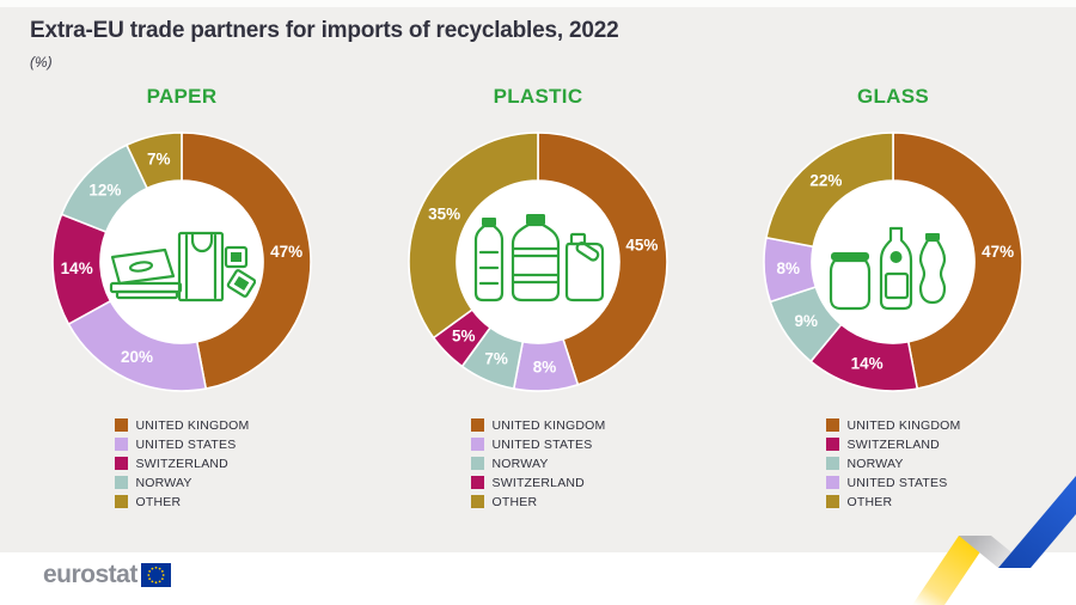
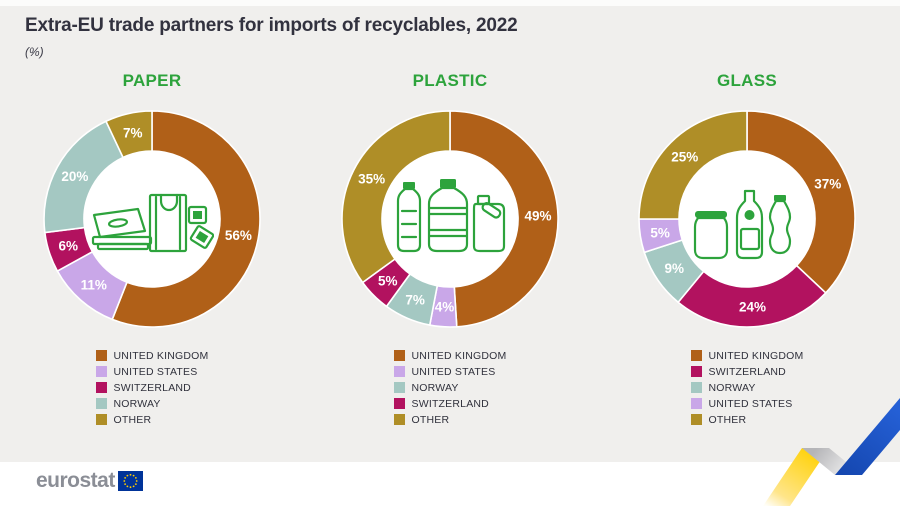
PAPER/UNITED KINGDOM: 47% -> 56%
PAPER/UNITED STATES: 20% -> 11%
PAPER/SWITZERLAND: 14% -> 6%
PAPER/NORWAY: 12% -> 20%
PLASTIC/UNITED KINGDOM: 45% -> 49%
PLASTIC/UNITED STATES: 8% -> 4%
GLASS/UNITED KINGDOM: 47% -> 37%
GLASS/SWITZERLAND: 14% -> 24%
GLASS/UNITED STATES: 8% -> 5%
GLASS/OTHER: 22% -> 25%
